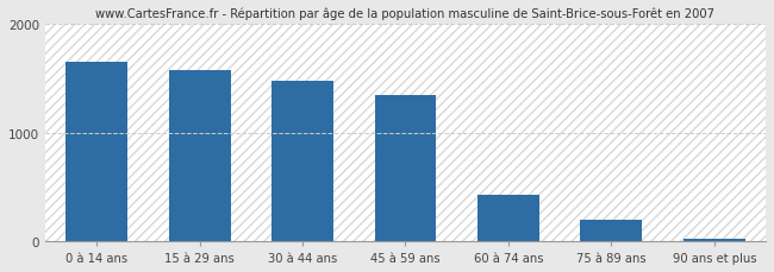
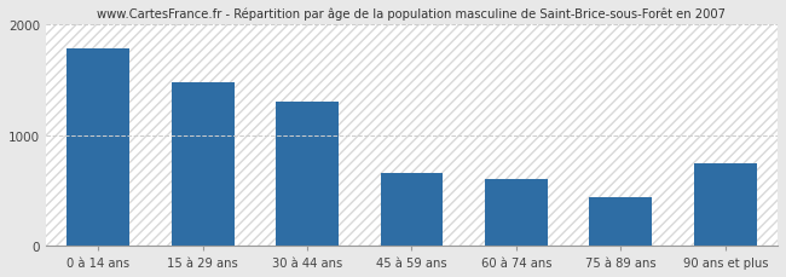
0 à 14 ans: 1650 -> 1780
15 à 29 ans: 1580 -> 1480
30 à 44 ans: 1480 -> 1300
45 à 59 ans: 1340 -> 660
60 à 74 ans: 430 -> 600
75 à 89 ans: 200 -> 440
90 ans et plus: 20 -> 740
